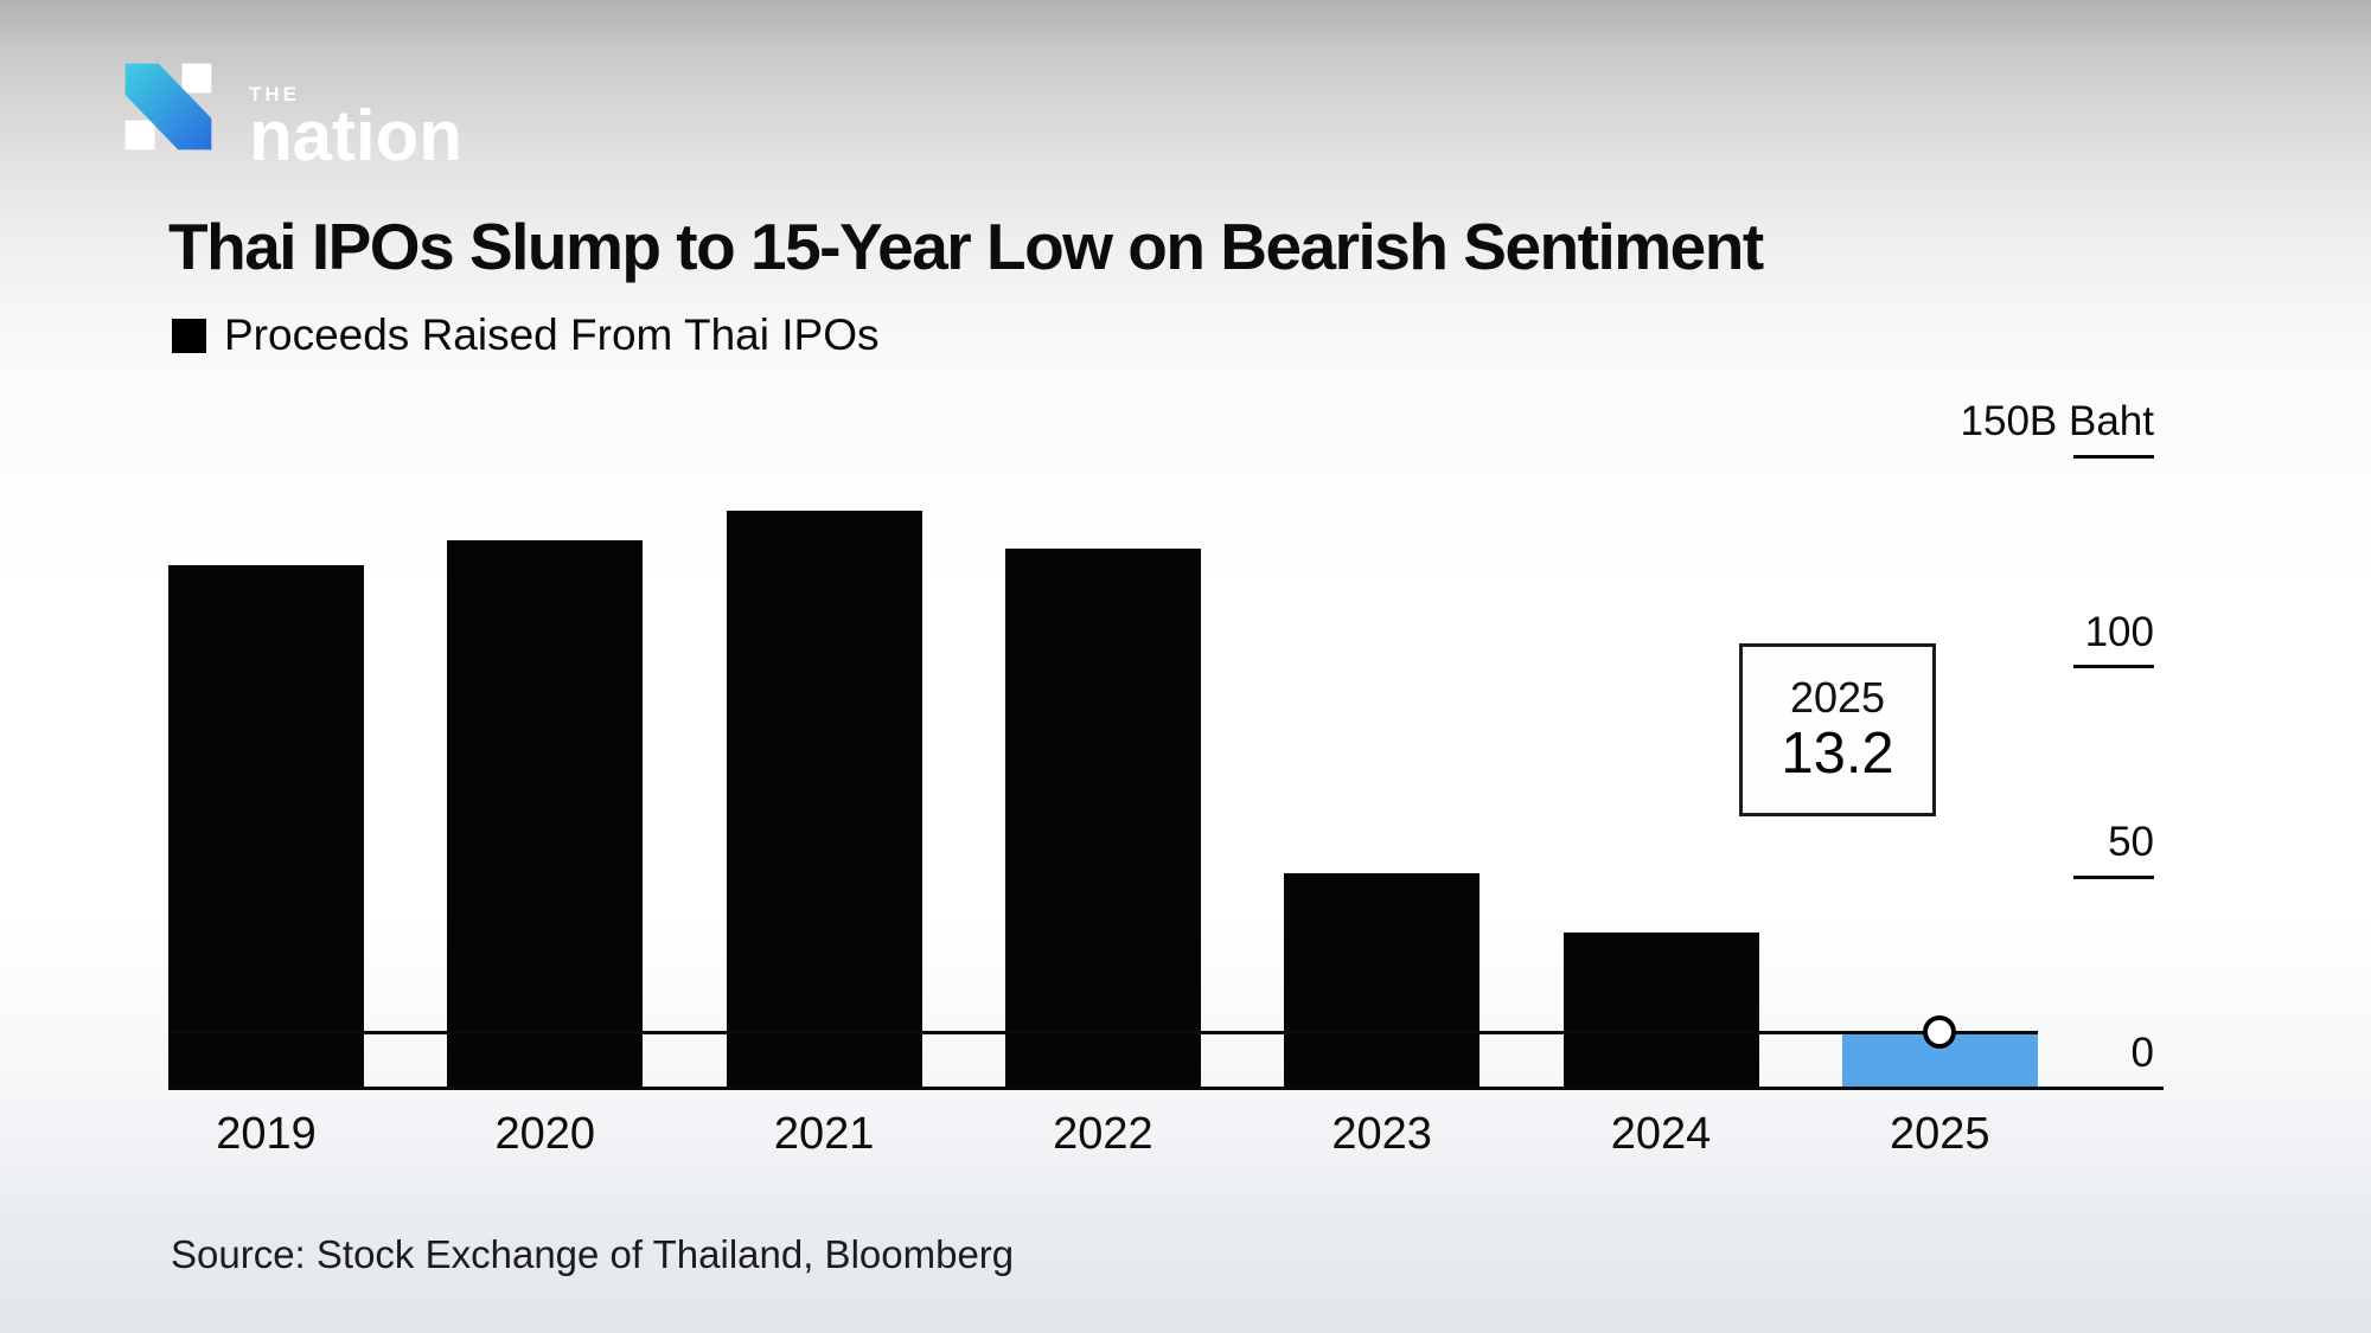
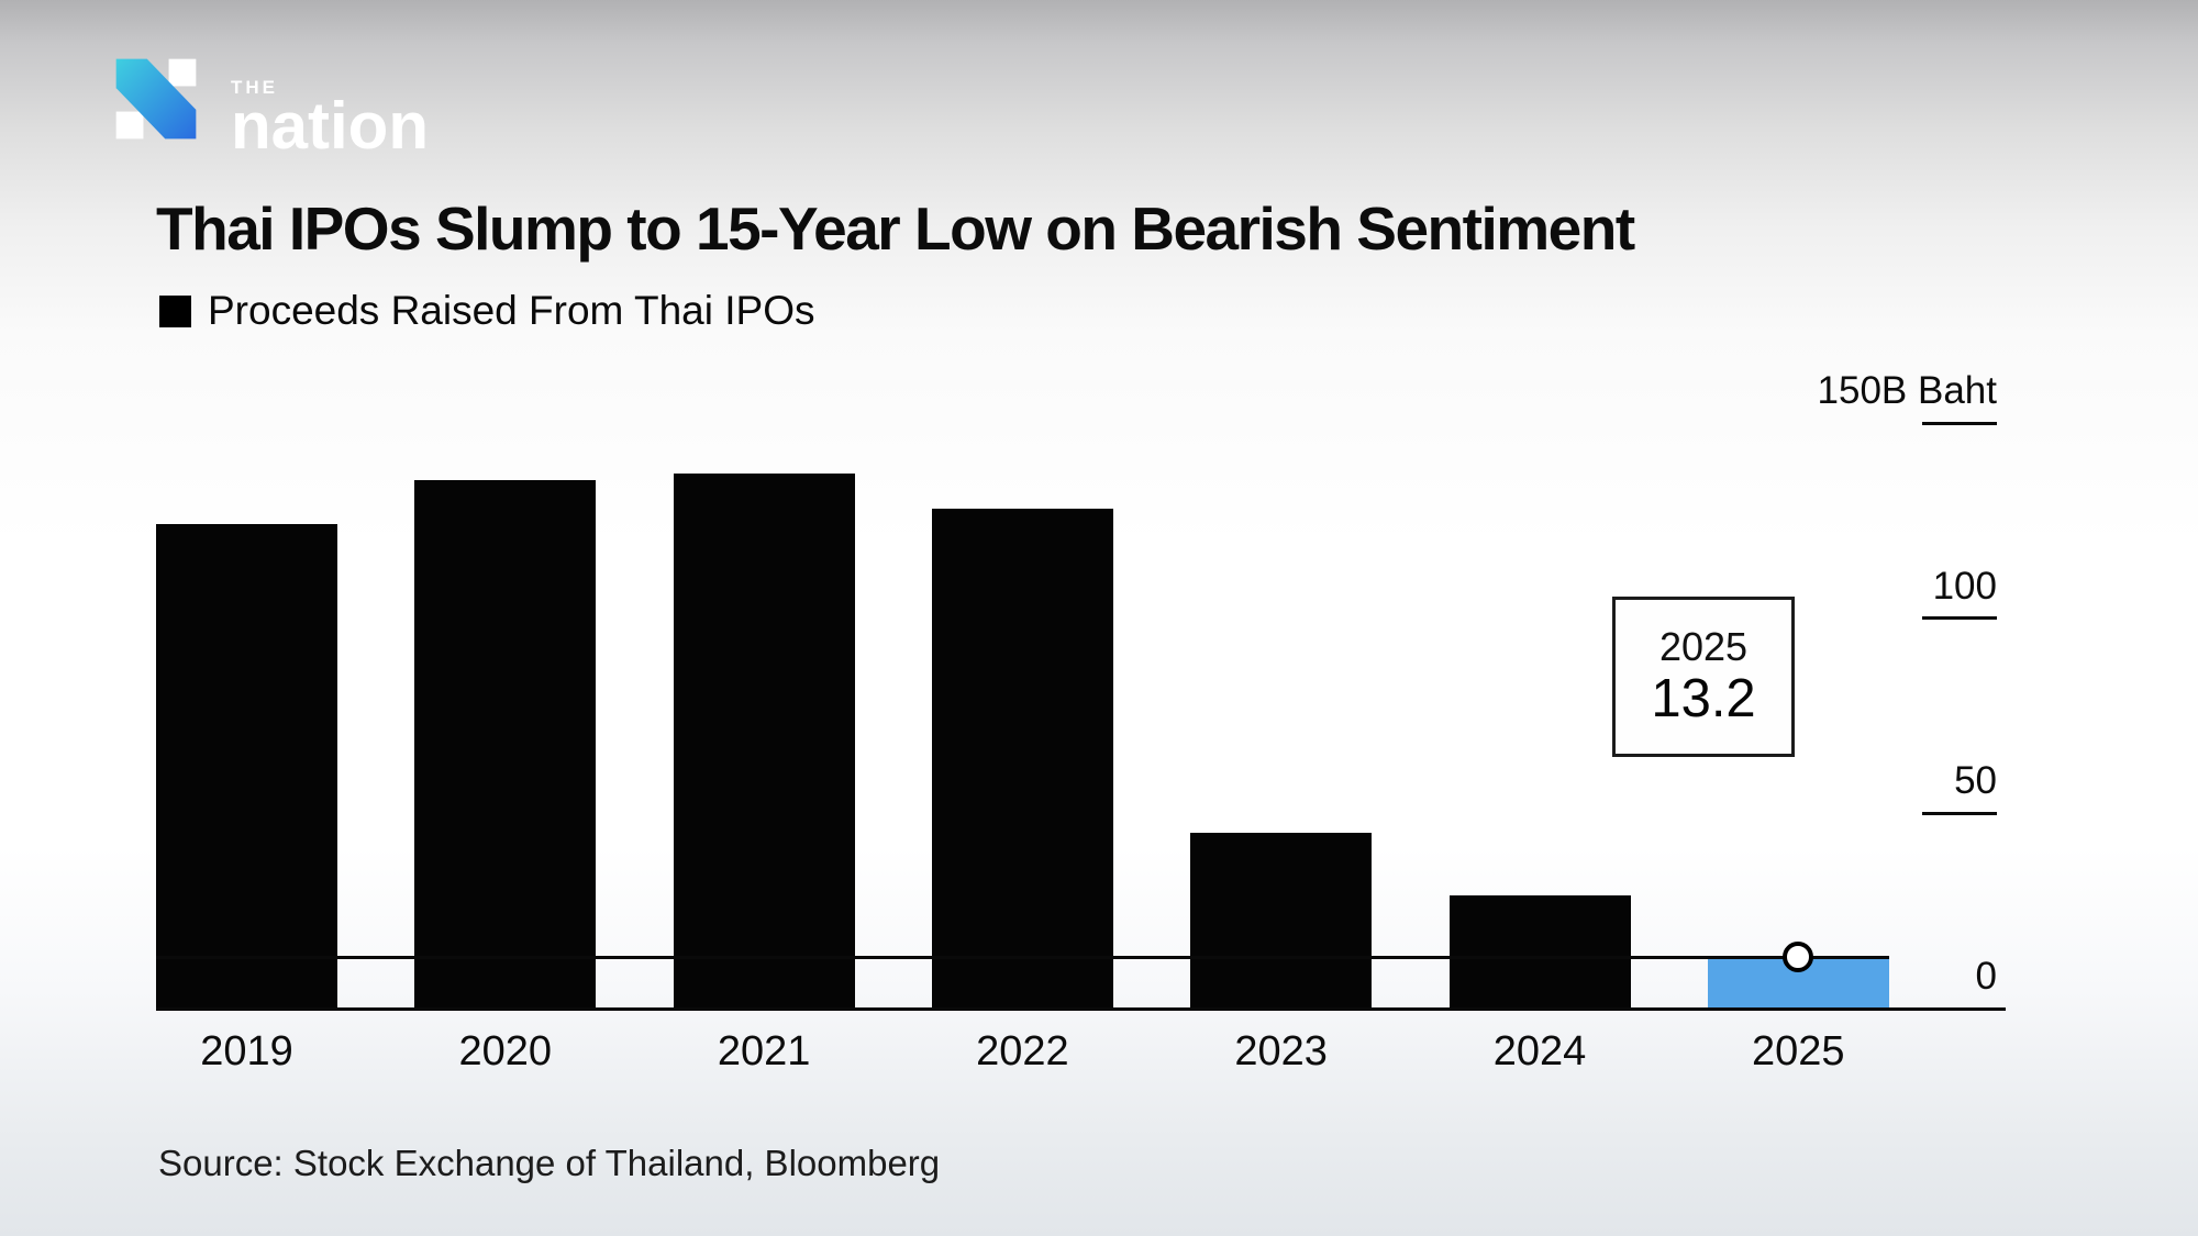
2020: 130 -> 136
2023: 51 -> 45
2024: 37 -> 29
